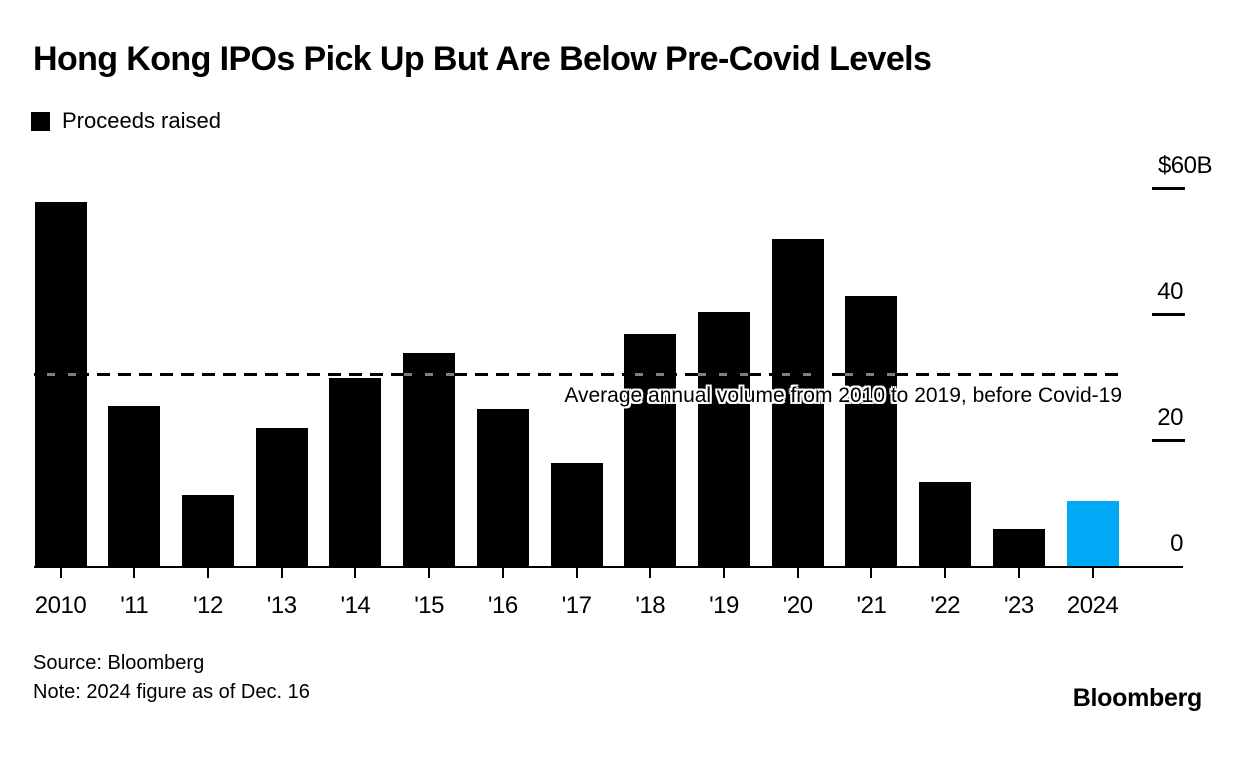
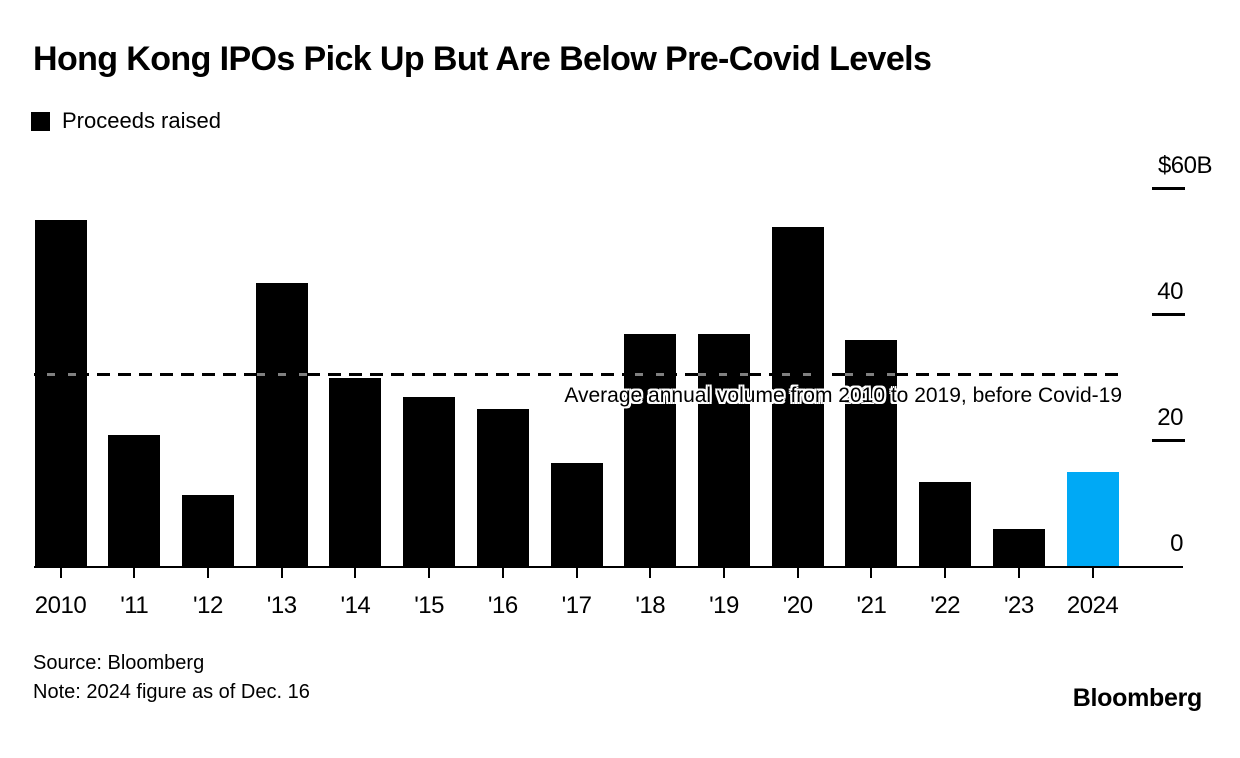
2010: $58B -> $55B
'11: $26B -> $21B
'13: $22B -> $45B
'15: $34B -> $27B
'19: $40B -> $37B
'20: $52B -> $54B
'21: $43B -> $36B
2024: $10B -> $15B
